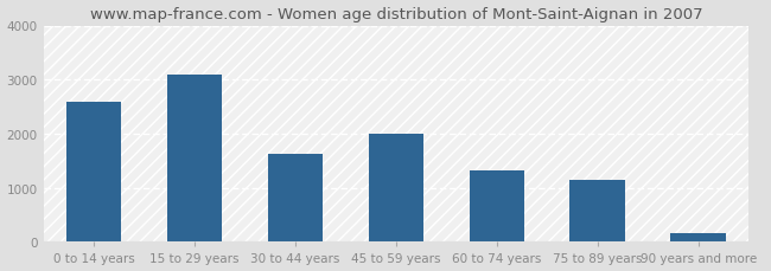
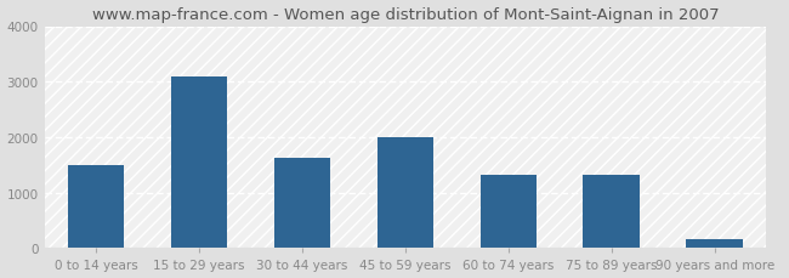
0 to 14 years: 2600 -> 1490
75 to 89 years: 1150 -> 1320
